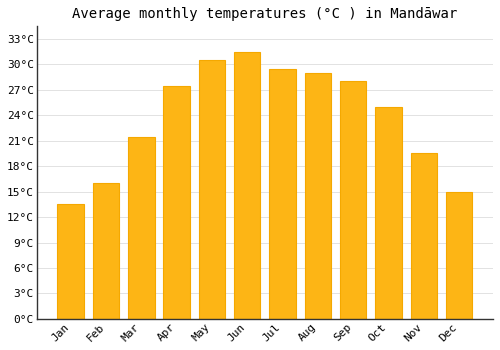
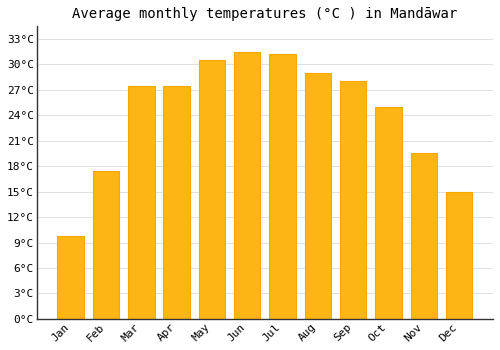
Jan: 13.5°C -> 9.8°C
Feb: 16.0°C -> 17.4°C
Mar: 21.5°C -> 27.4°C
Jul: 29.5°C -> 31.2°C
